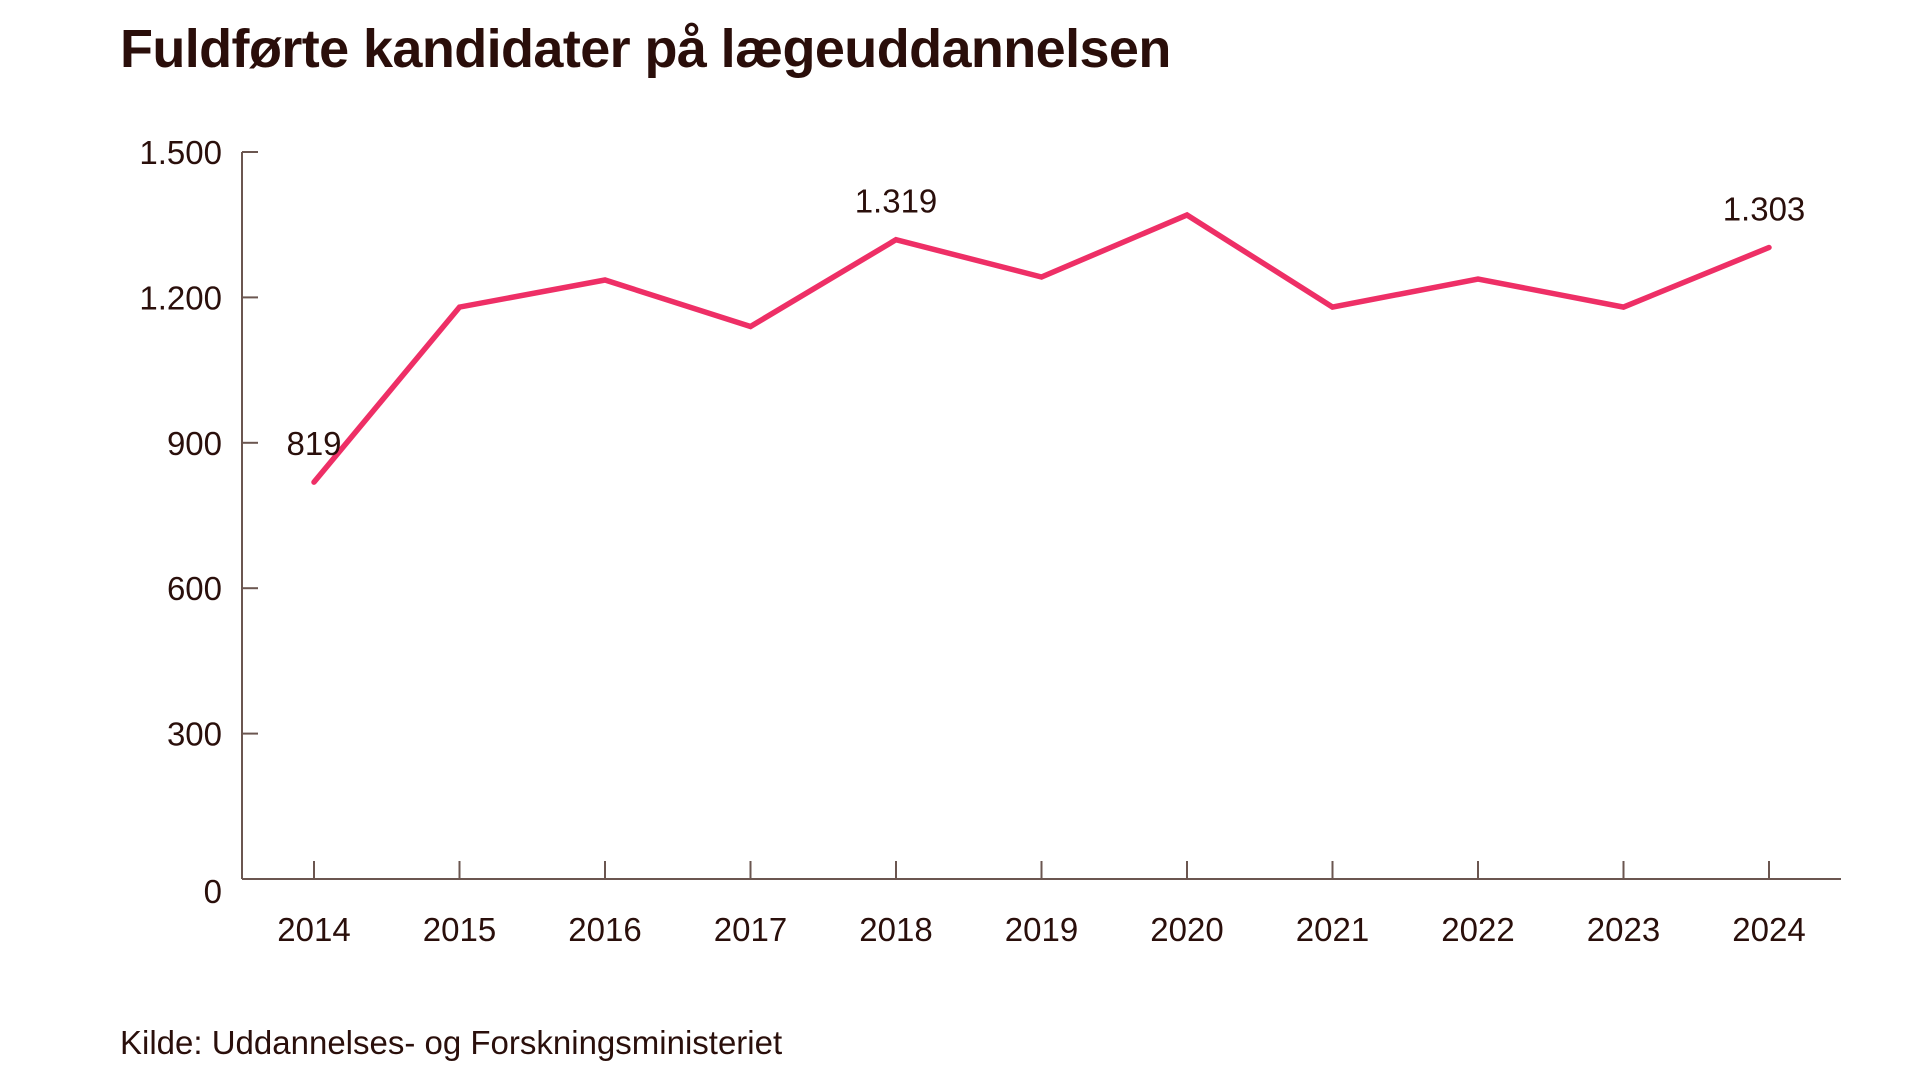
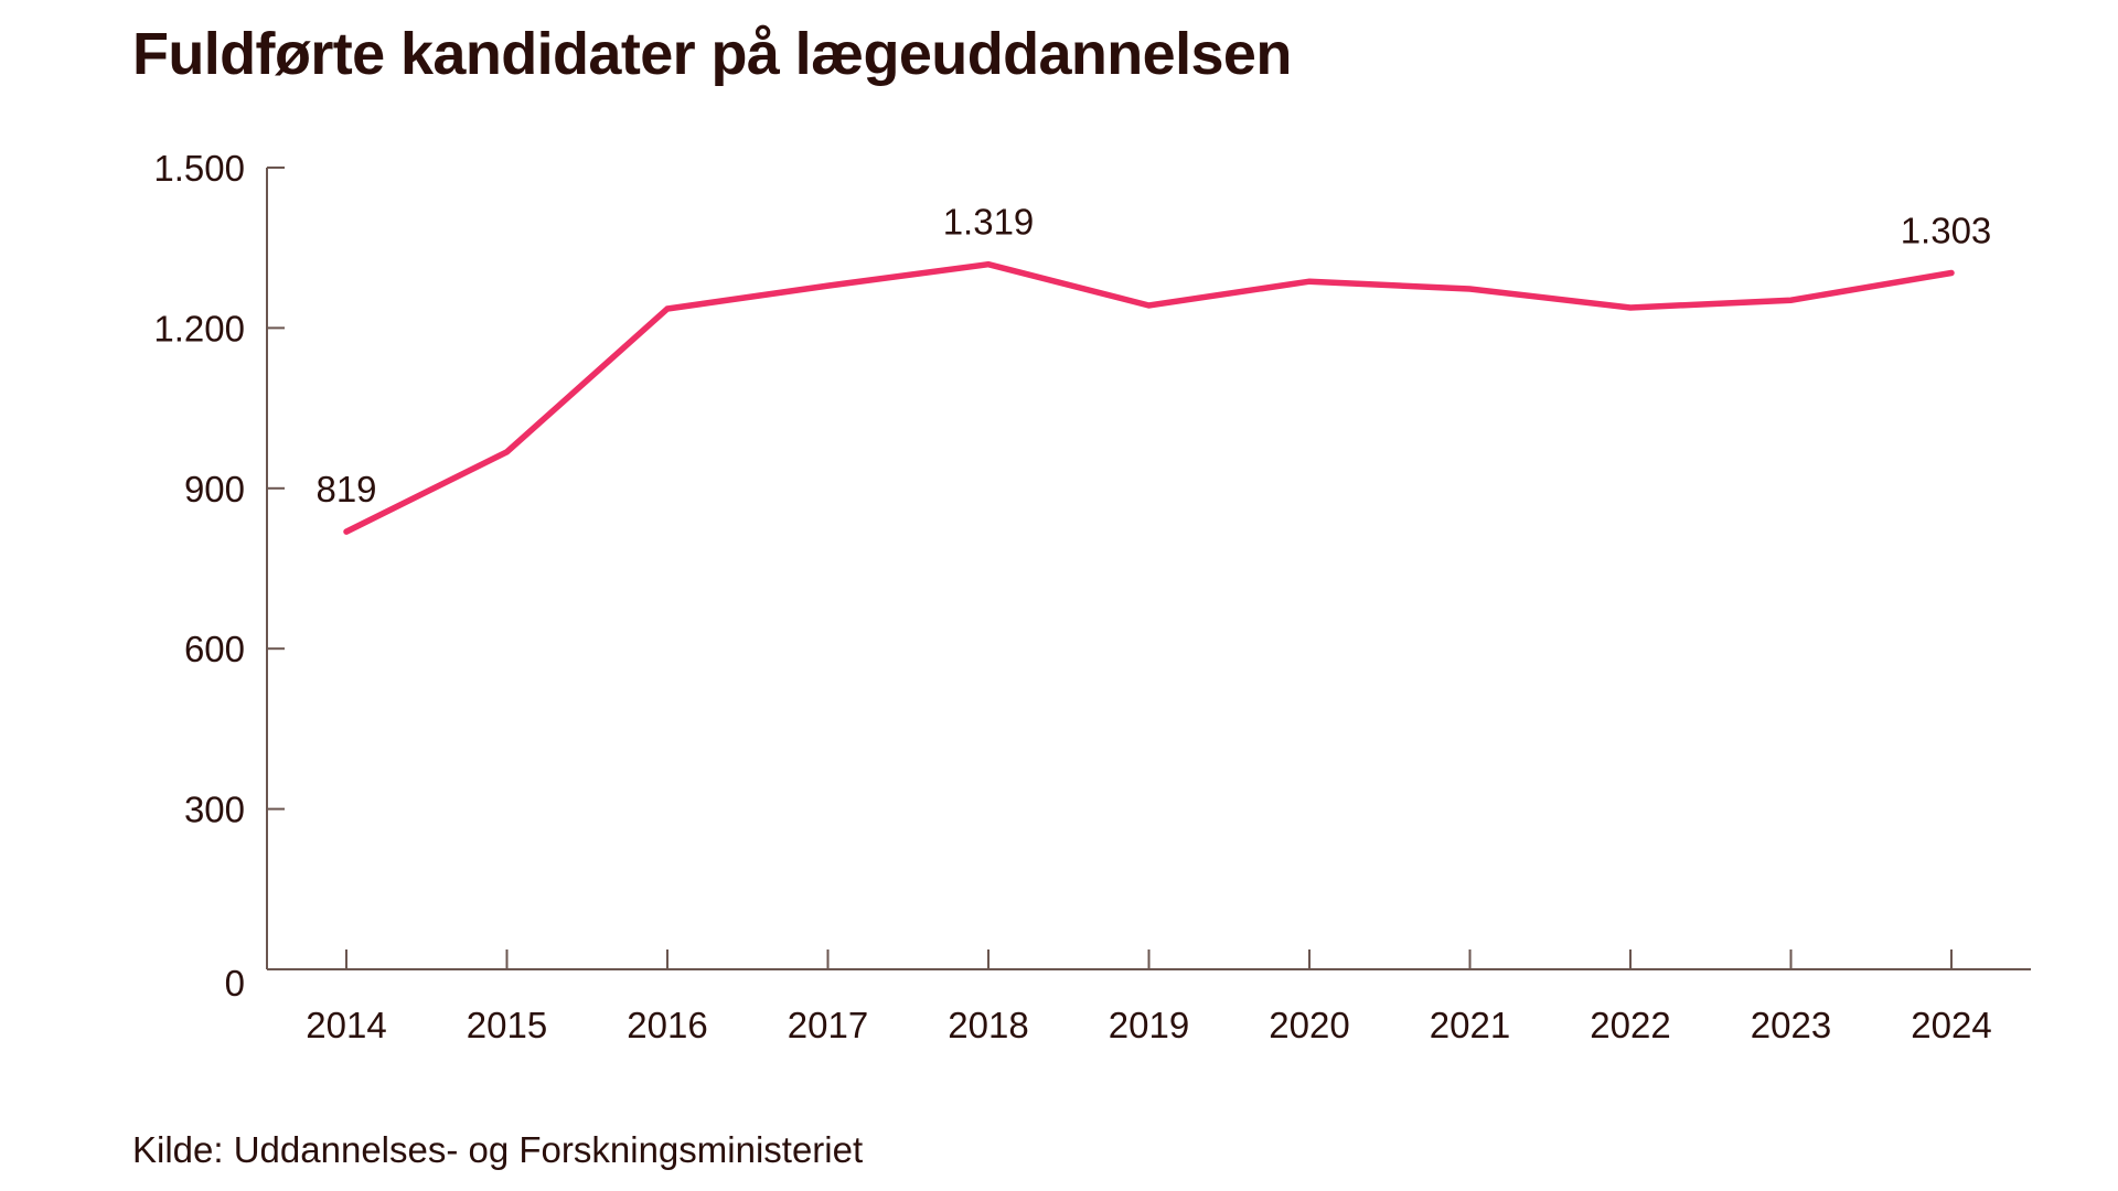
2015: 1180 -> 970
2017: 1140 -> 1280
2020: 1370 -> 1290
2021: 1180 -> 1270
2023: 1180 -> 1250
